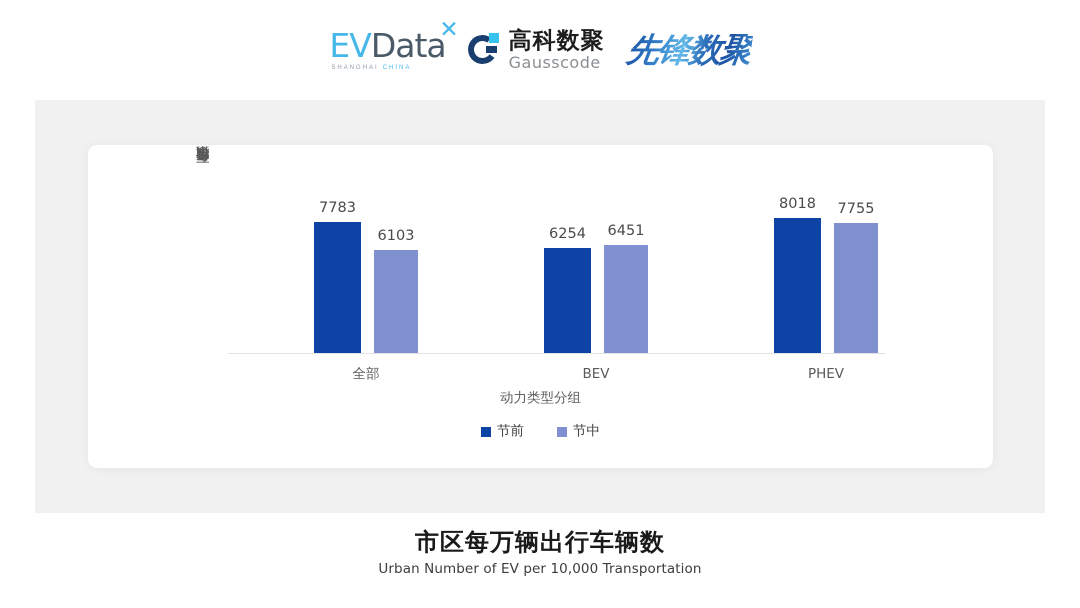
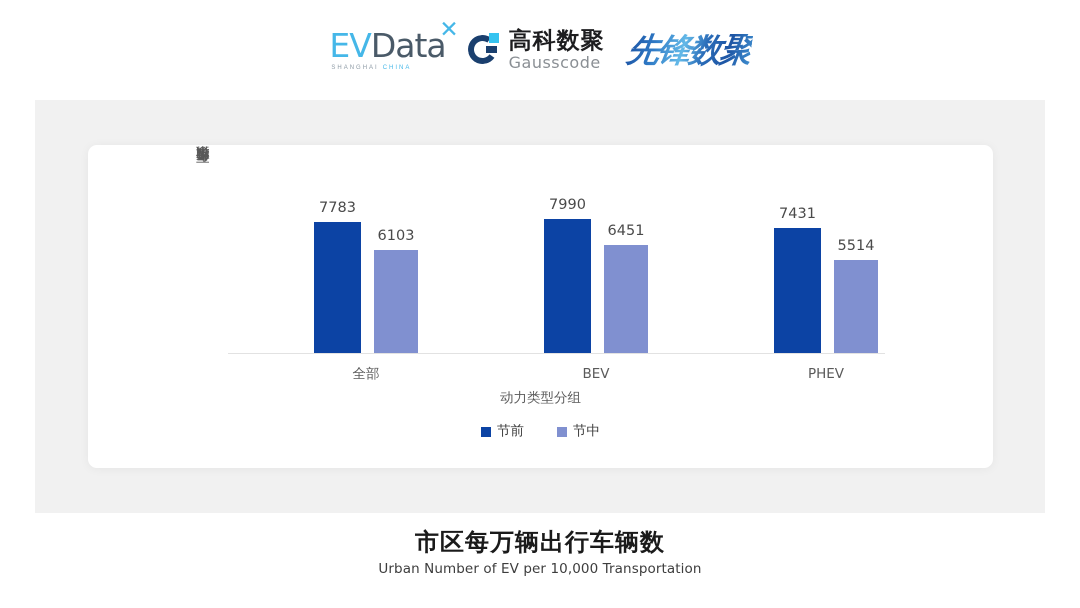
节前/BEV: 6254 -> 7990
节前/PHEV: 8018 -> 7431
节中/PHEV: 7755 -> 5514
